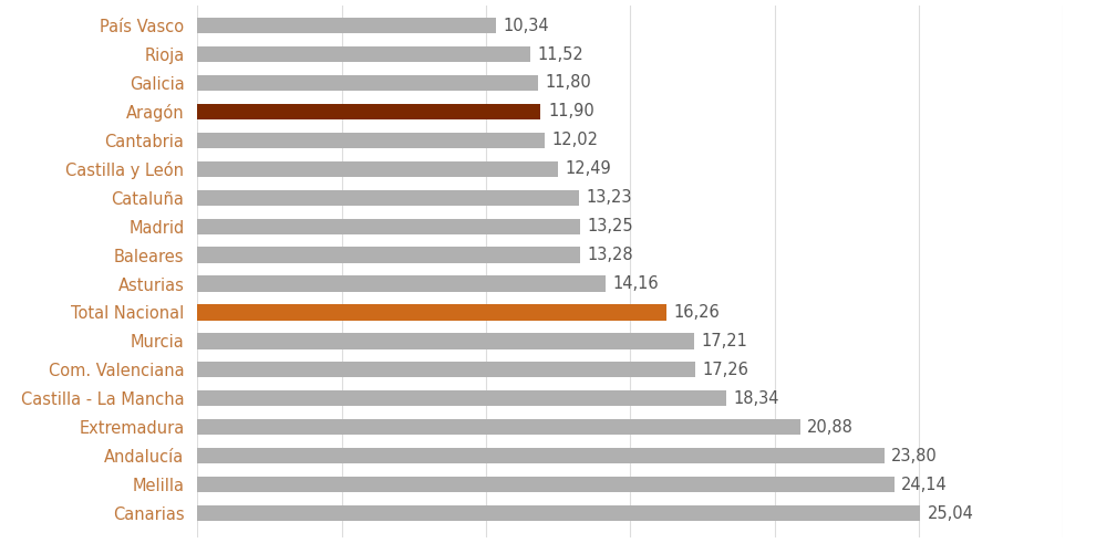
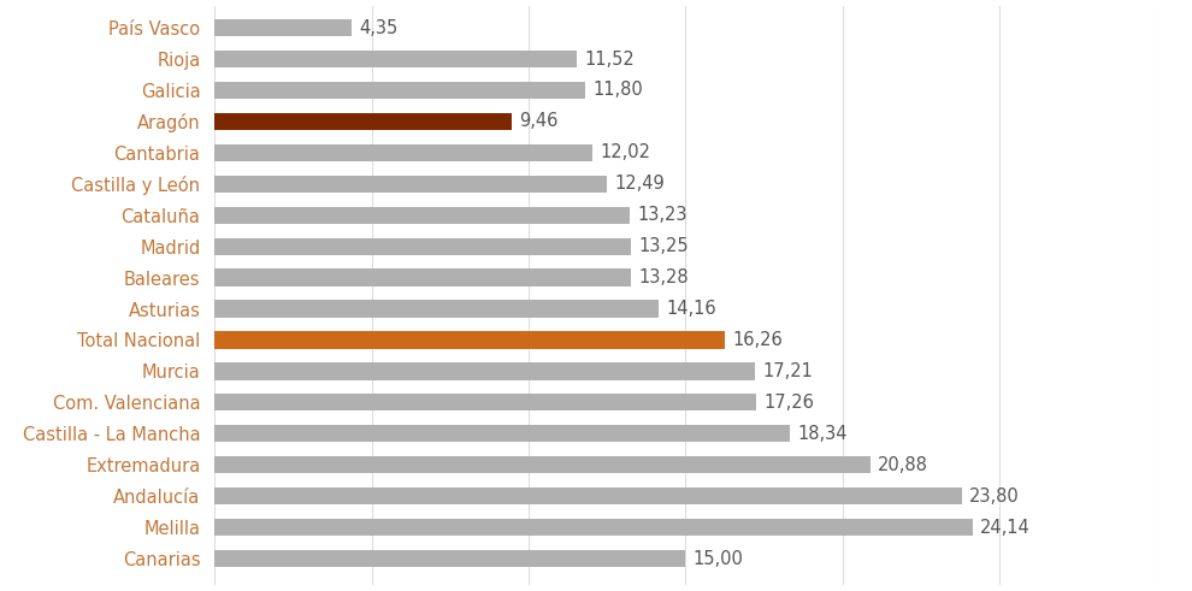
País Vasco: 10,34 -> 4,35
Aragón: 11,90 -> 9,46
Canarias: 25,04 -> 15,00
